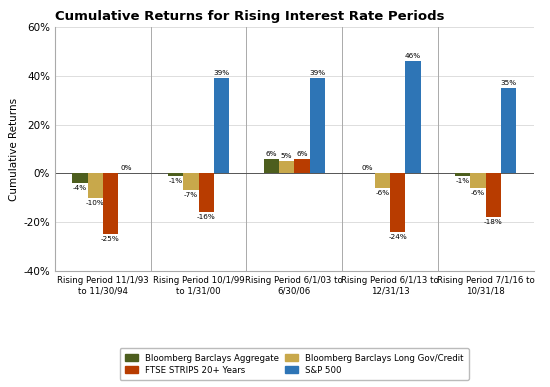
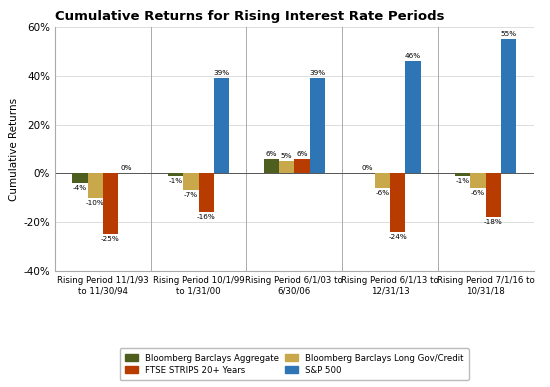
S&P 500/Rising Period 7/1/16 to 10/31/18: 35% -> 55%
